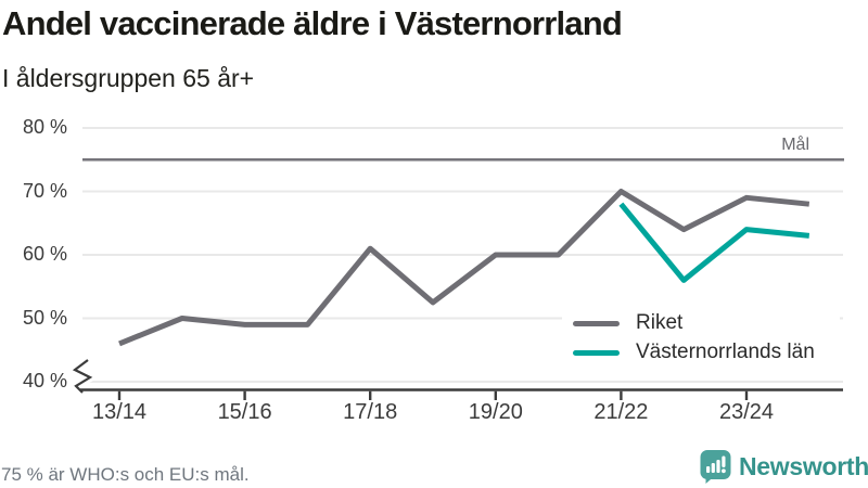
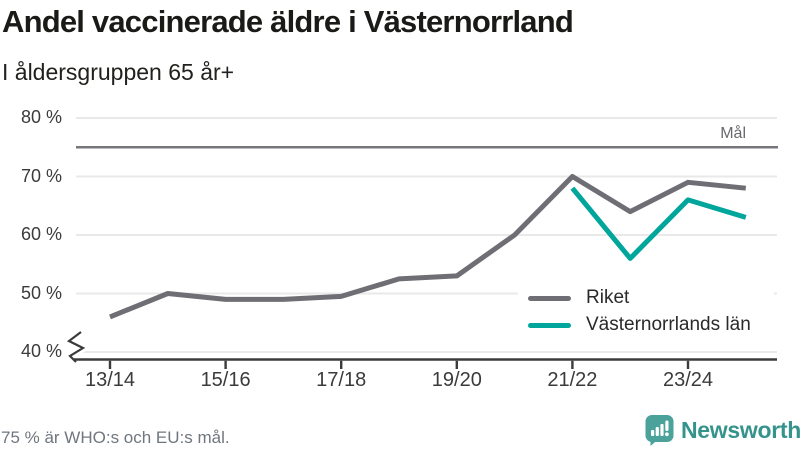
Riket/17/18: 61% -> 50%
Riket/19/20: 60% -> 53%
Västernorrlands län/23/24: 64% -> 66%
